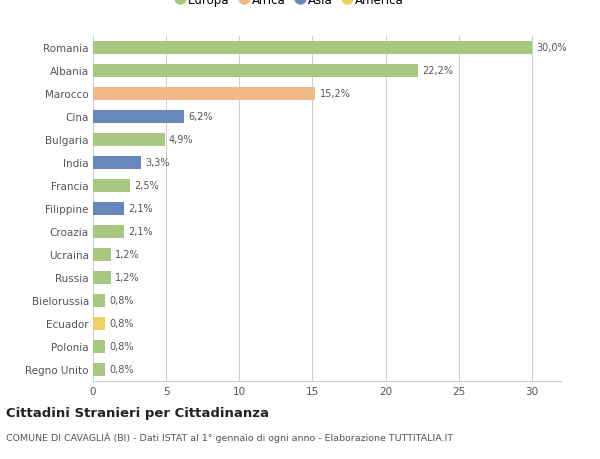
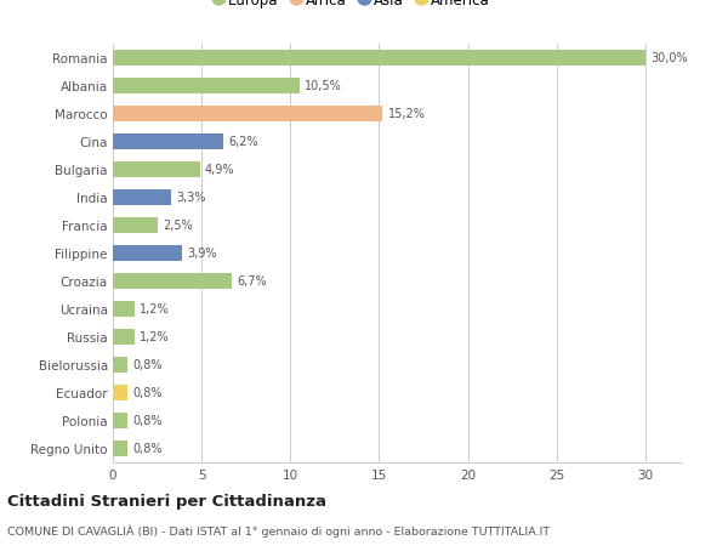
Albania: 22,2% -> 10,5%
Filippine: 2,1% -> 3,9%
Croazia: 2,1% -> 6,7%
